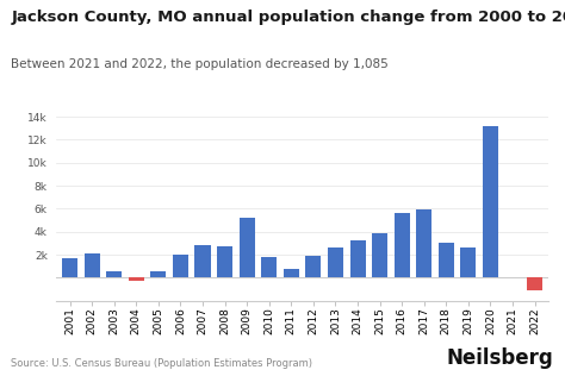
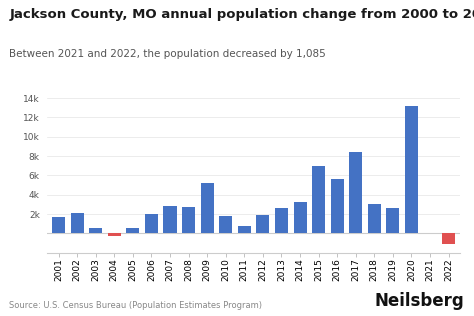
2015: 3.9k -> 7.0k
2017: 5.9k -> 8.4k
